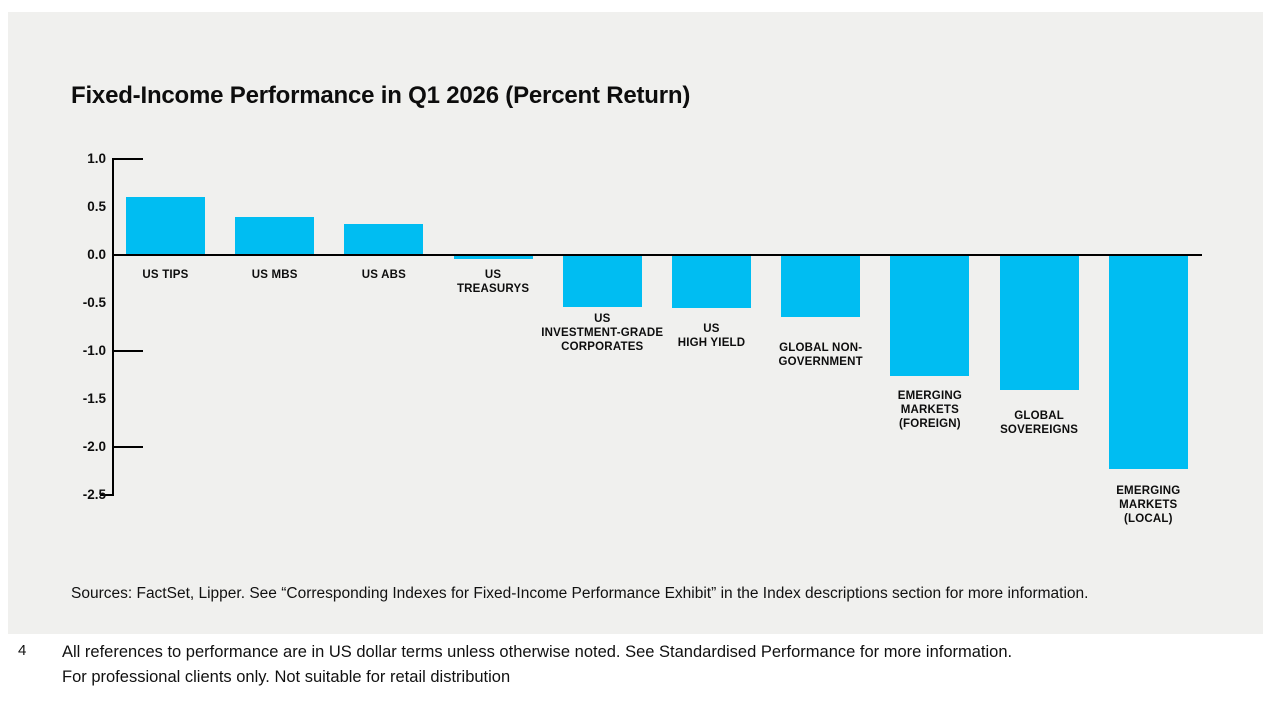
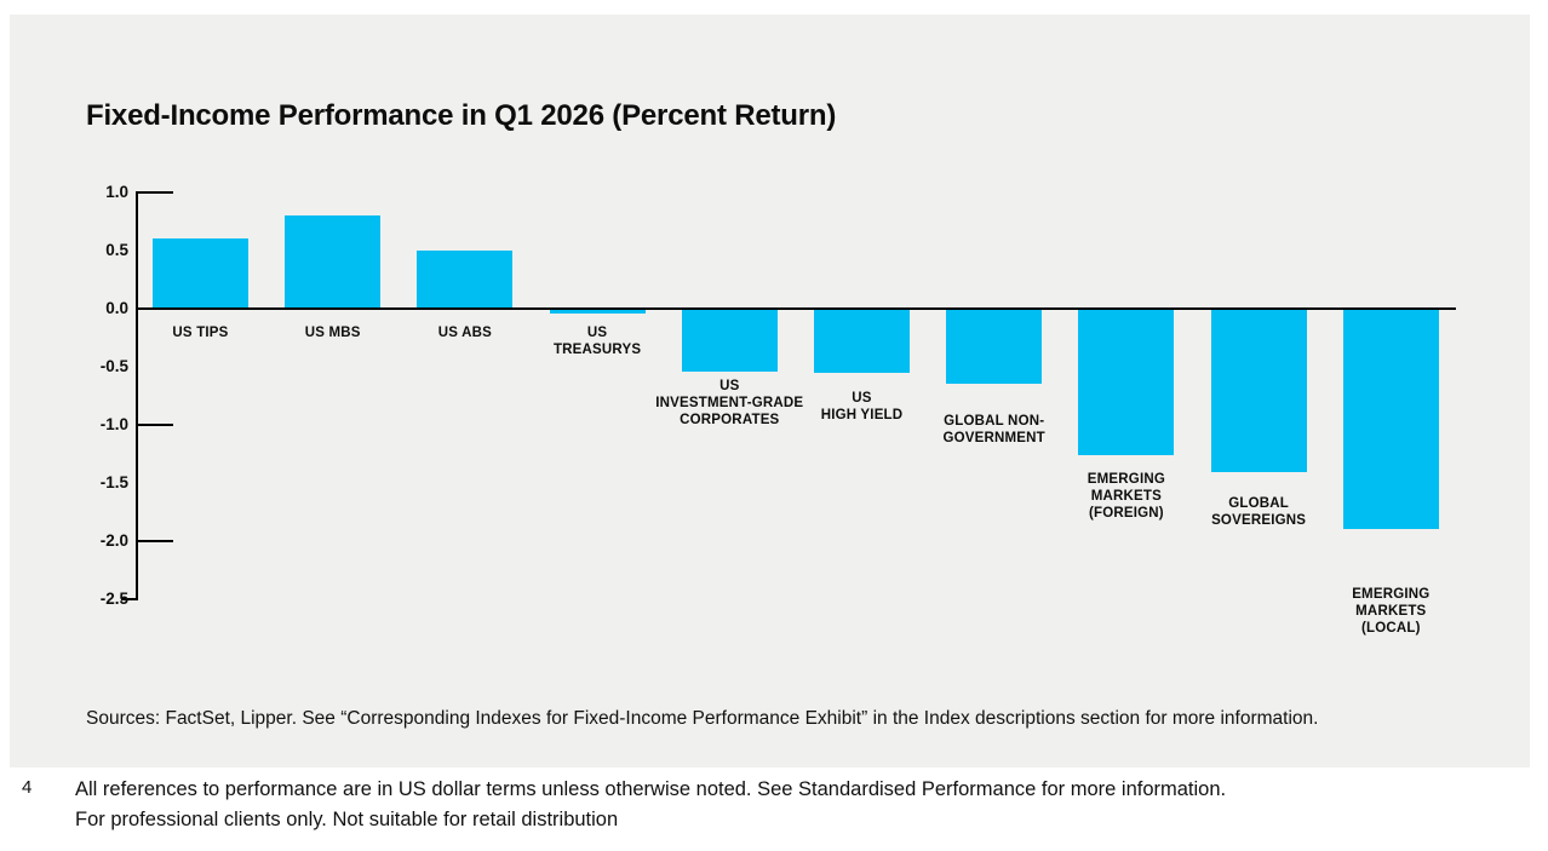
US MBS: 0.4 -> 0.8
US ABS: 0.3 -> 0.5
EMERGING MARKETS (LOCAL): -2.2 -> -1.9
